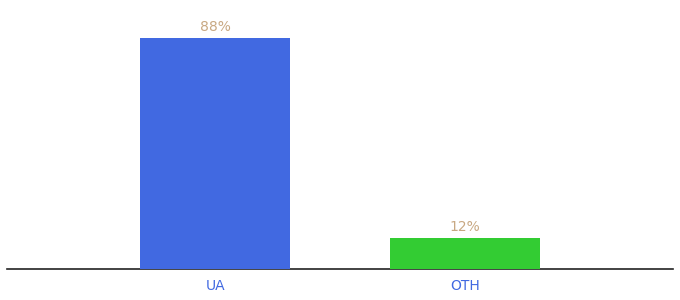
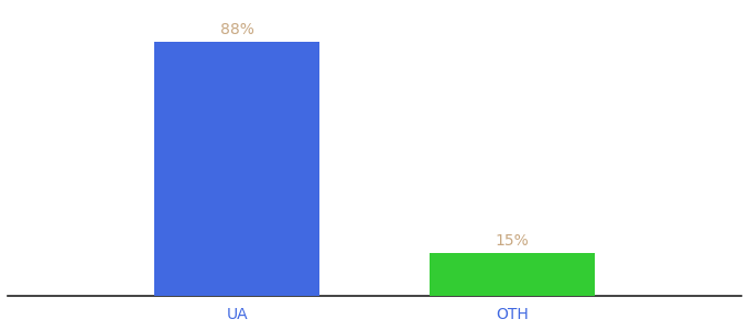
OTH: 12% -> 15%
